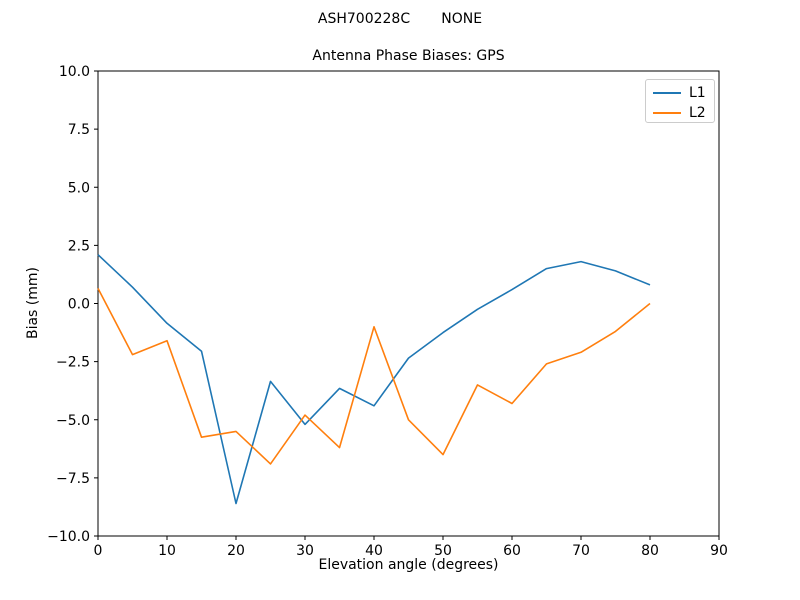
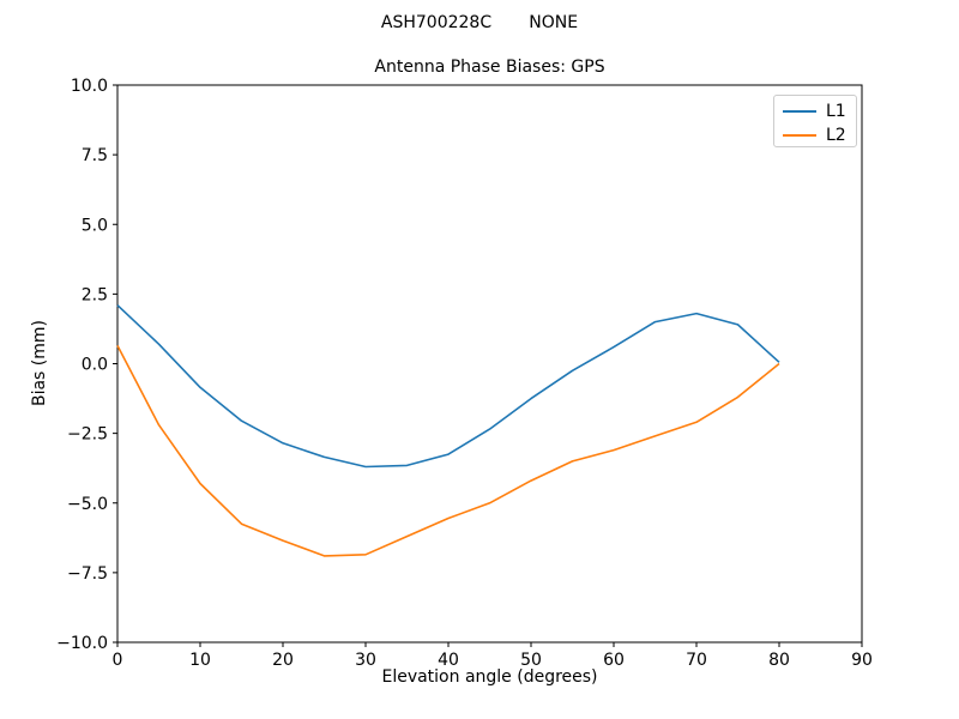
L2/10: -1.6 -> -4.3
L1/20: -8.6 -> -2.9
L2/20: -5.5 -> -6.3
L1/30: -5.2 -> -3.7
L2/30: -4.8 -> -6.8
L1/40: -4.4 -> -3.2
L2/40: -1.0 -> -5.5
L2/50: -6.5 -> -4.2
L2/60: -4.3 -> -3.1
L1/80: 0.8 -> 0.1
